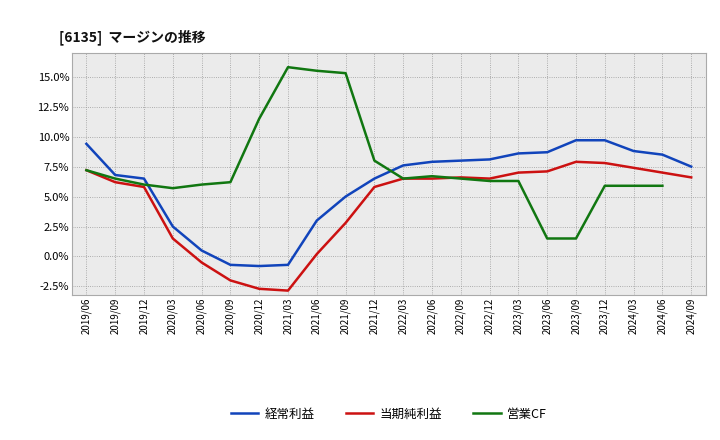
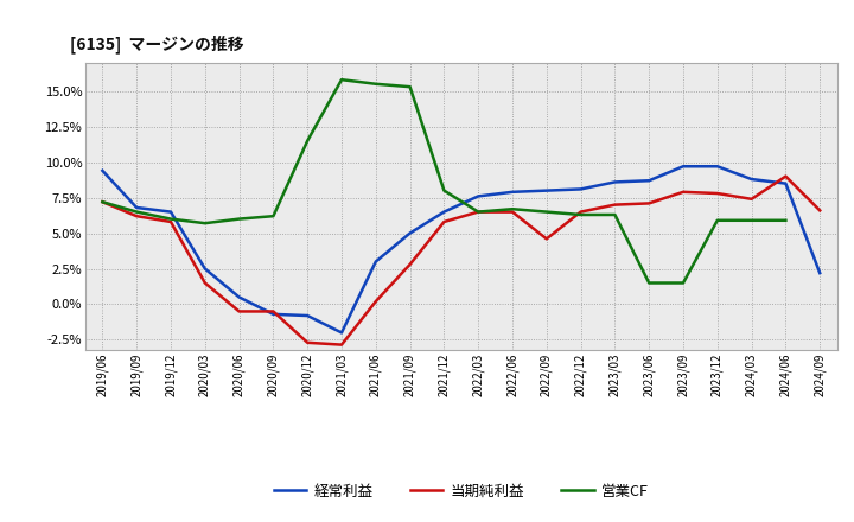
当期純利益/2020/09: -2.0% -> -0.5%
経常利益/2021/03: -0.7% -> -2.0%
当期純利益/2022/09: 6.6% -> 4.6%
当期純利益/2024/06: 7.0% -> 9.0%
経常利益/2024/09: 7.5% -> 2.2%
